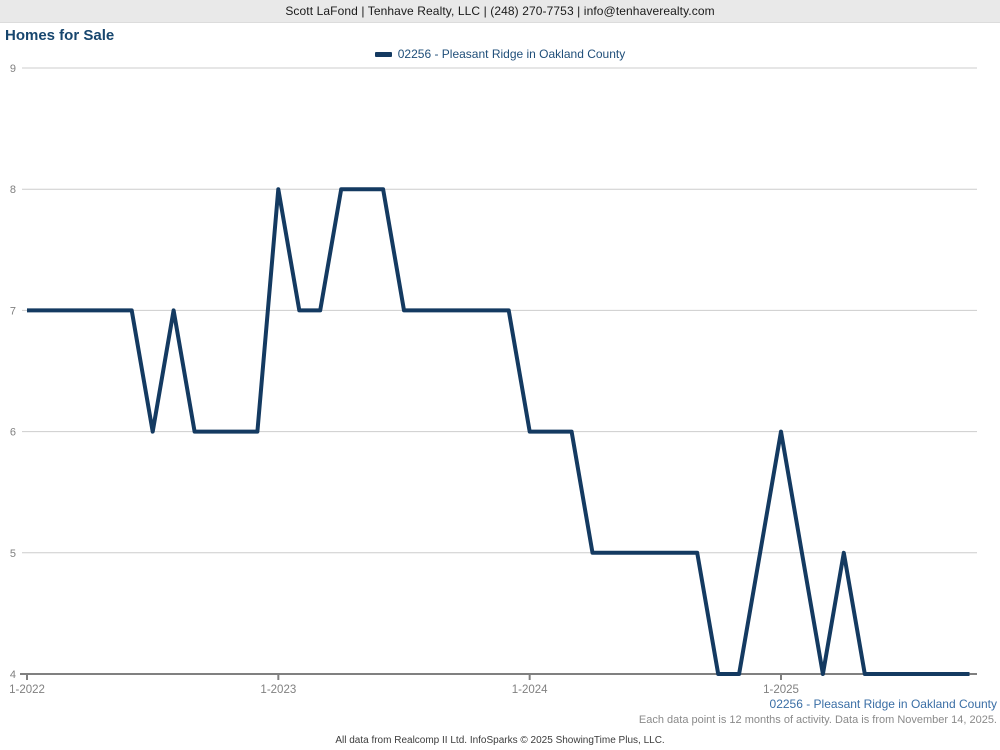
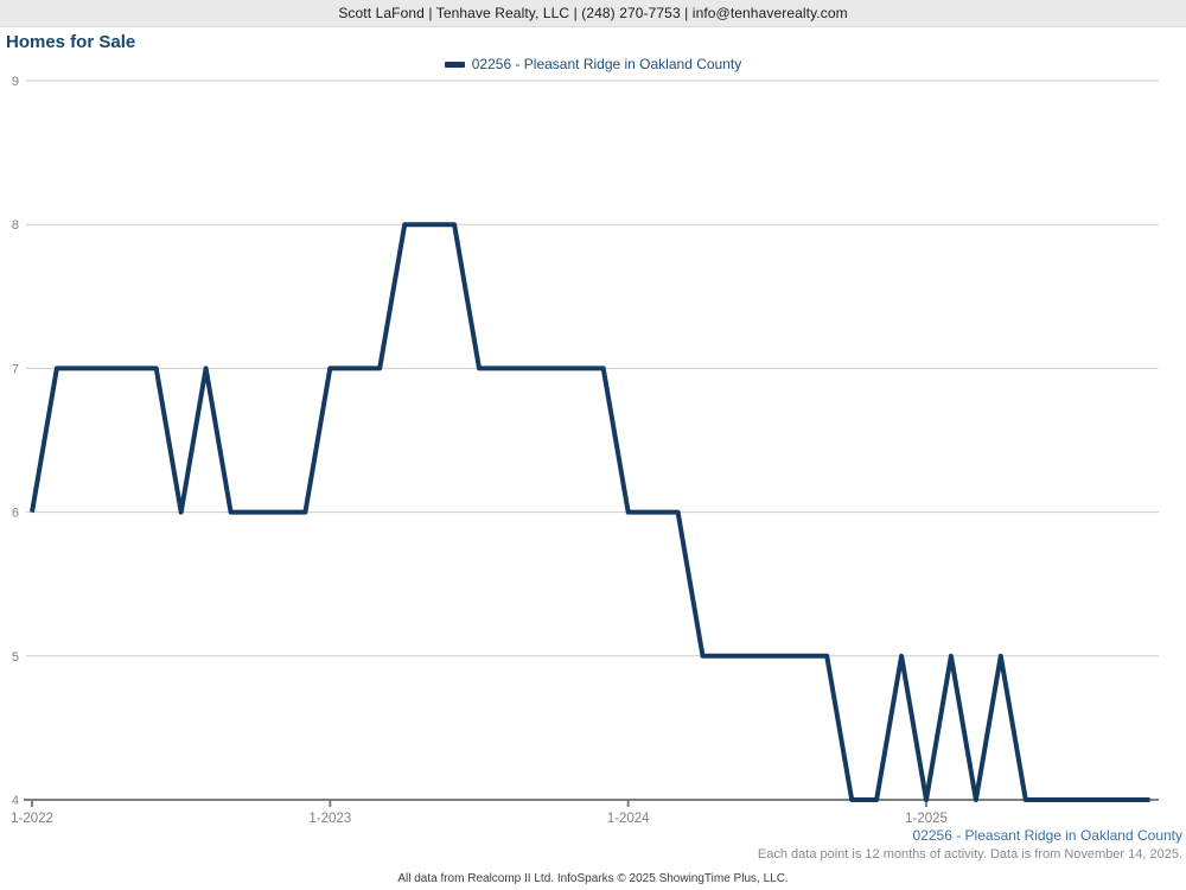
1-2022: 7 -> 6
1-2023: 8 -> 7
1-2025: 6 -> 4
